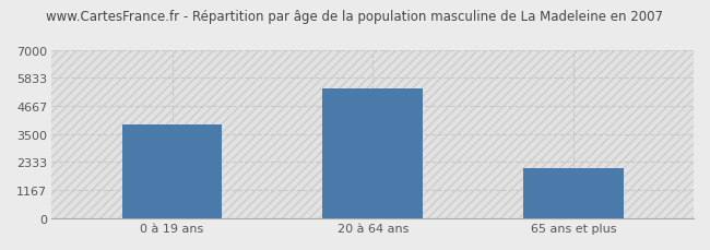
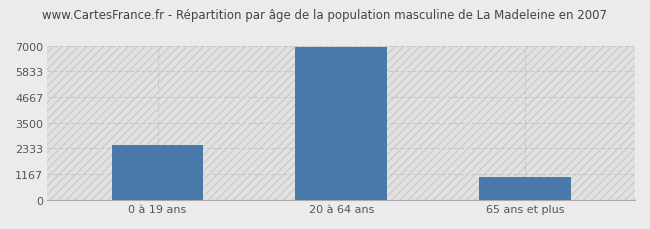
0 à 19 ans: 3900 -> 2500
20 à 64 ans: 5400 -> 6950
65 ans et plus: 2100 -> 1050
